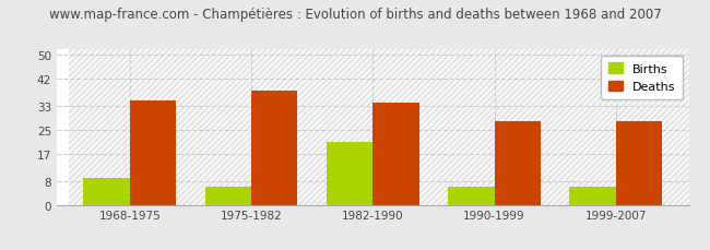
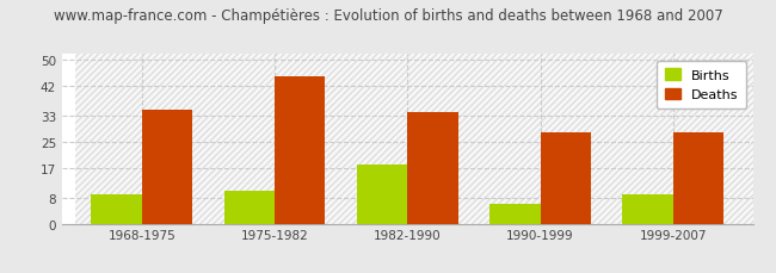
Births/1975-1982: 6 -> 10
Deaths/1975-1982: 38 -> 45
Births/1982-1990: 21 -> 18
Births/1999-2007: 6 -> 9
